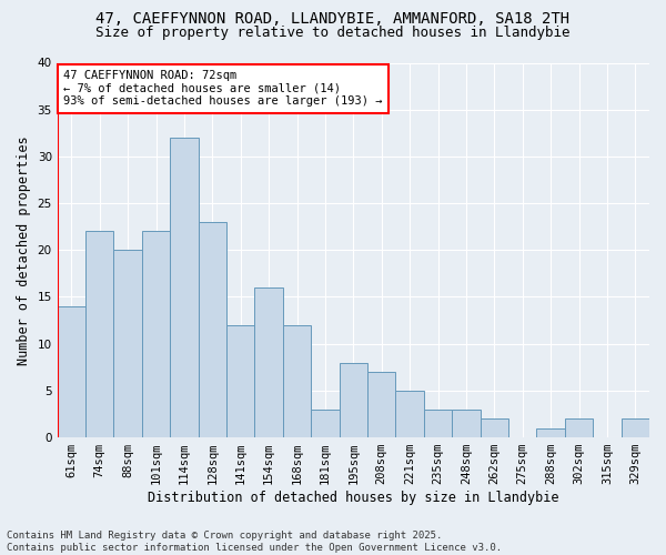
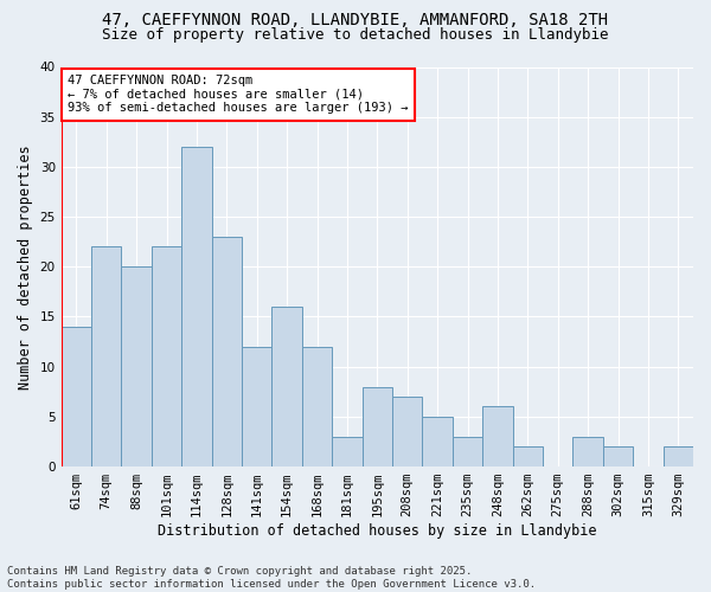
248sqm: 3 -> 6
288sqm: 1 -> 3
